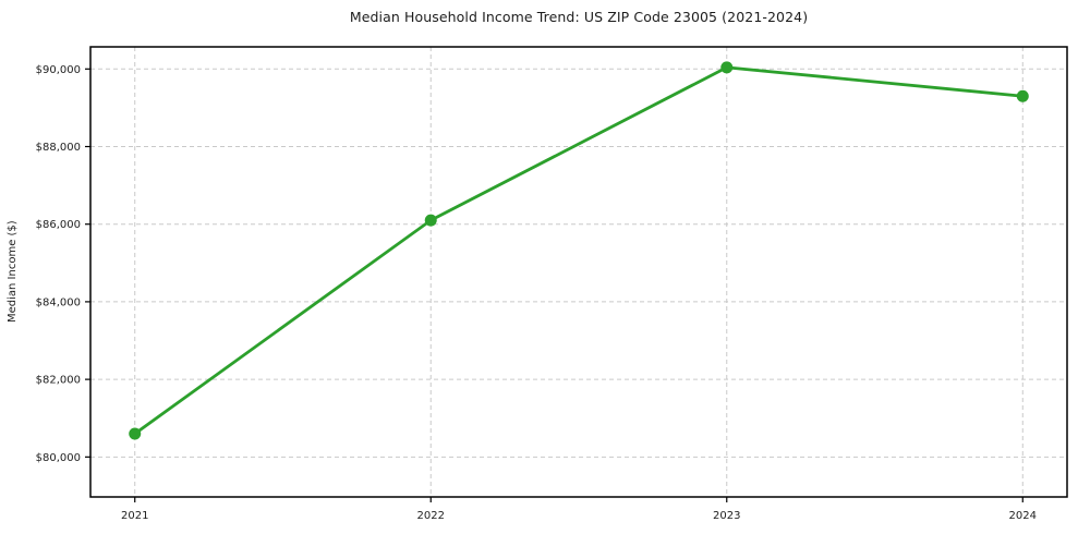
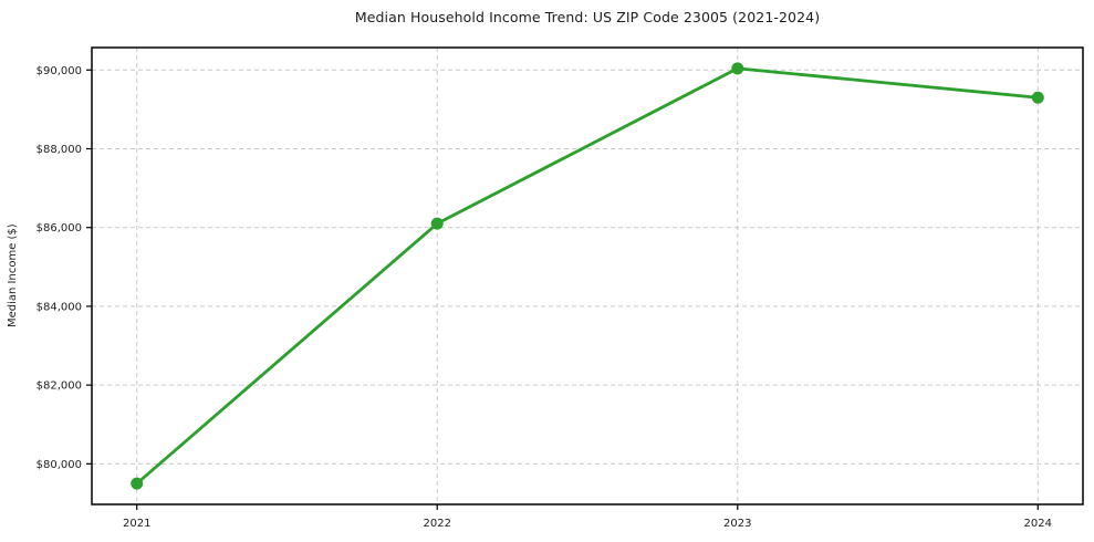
2021: $80600 -> $79500
